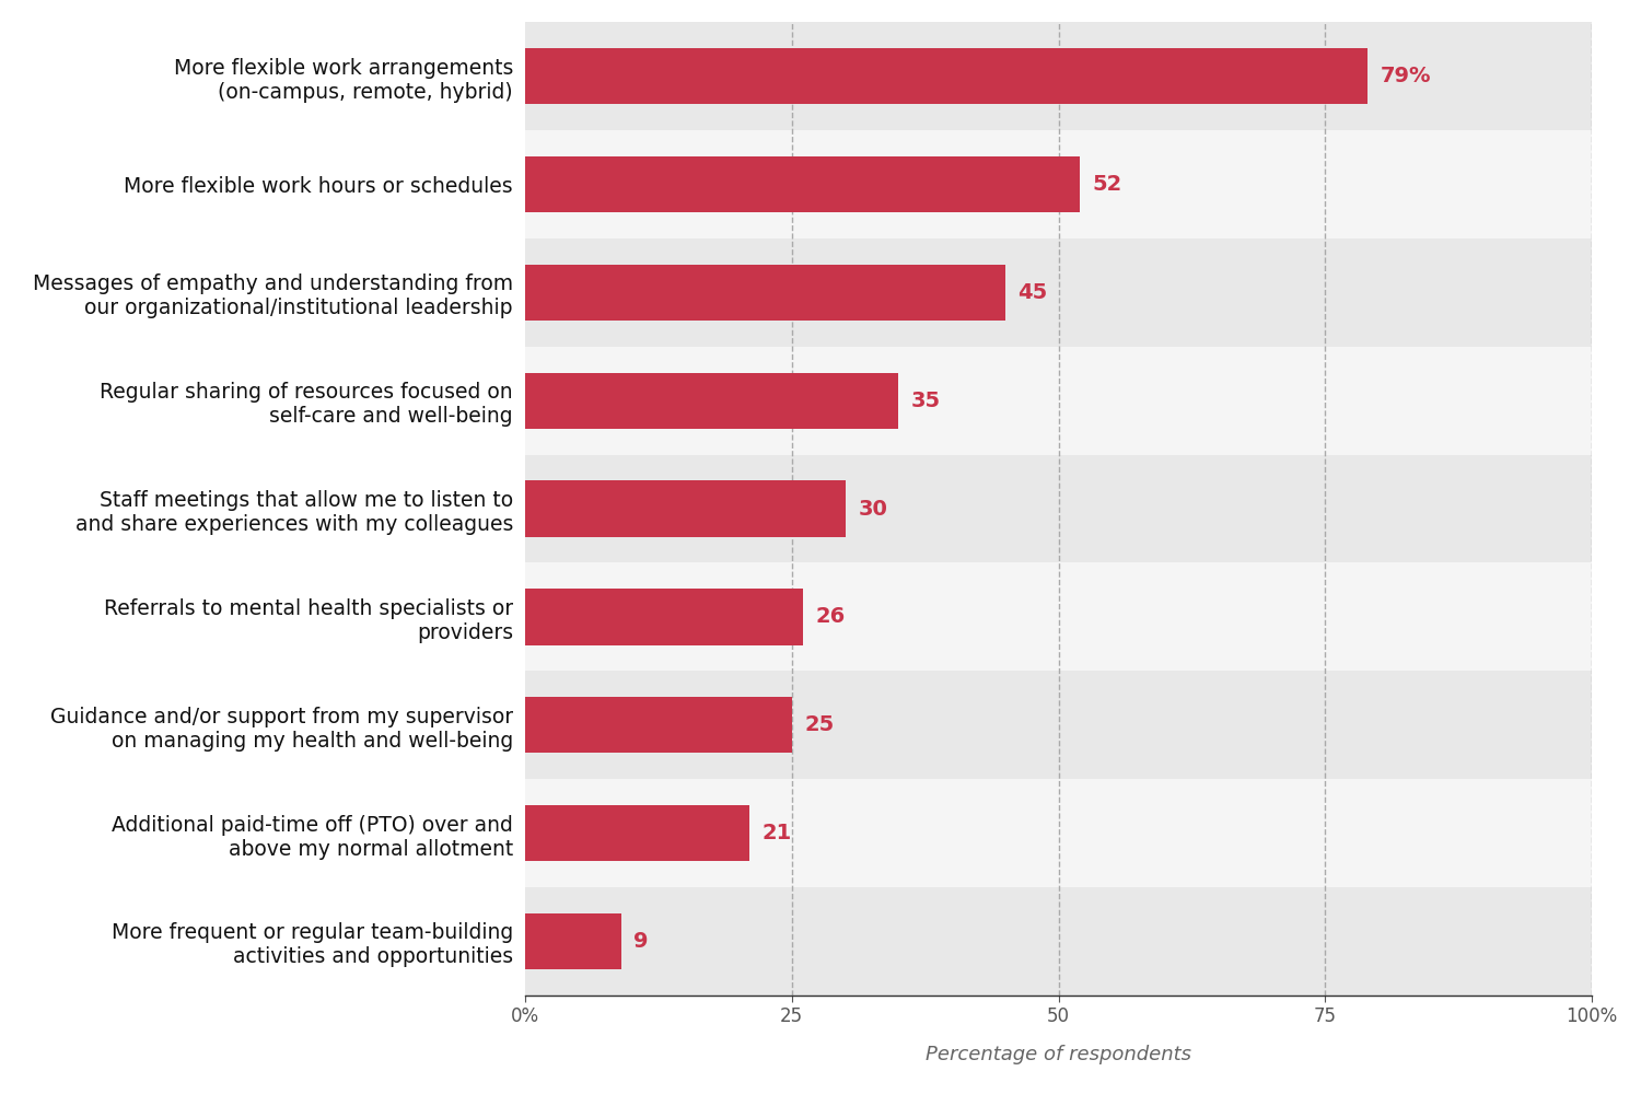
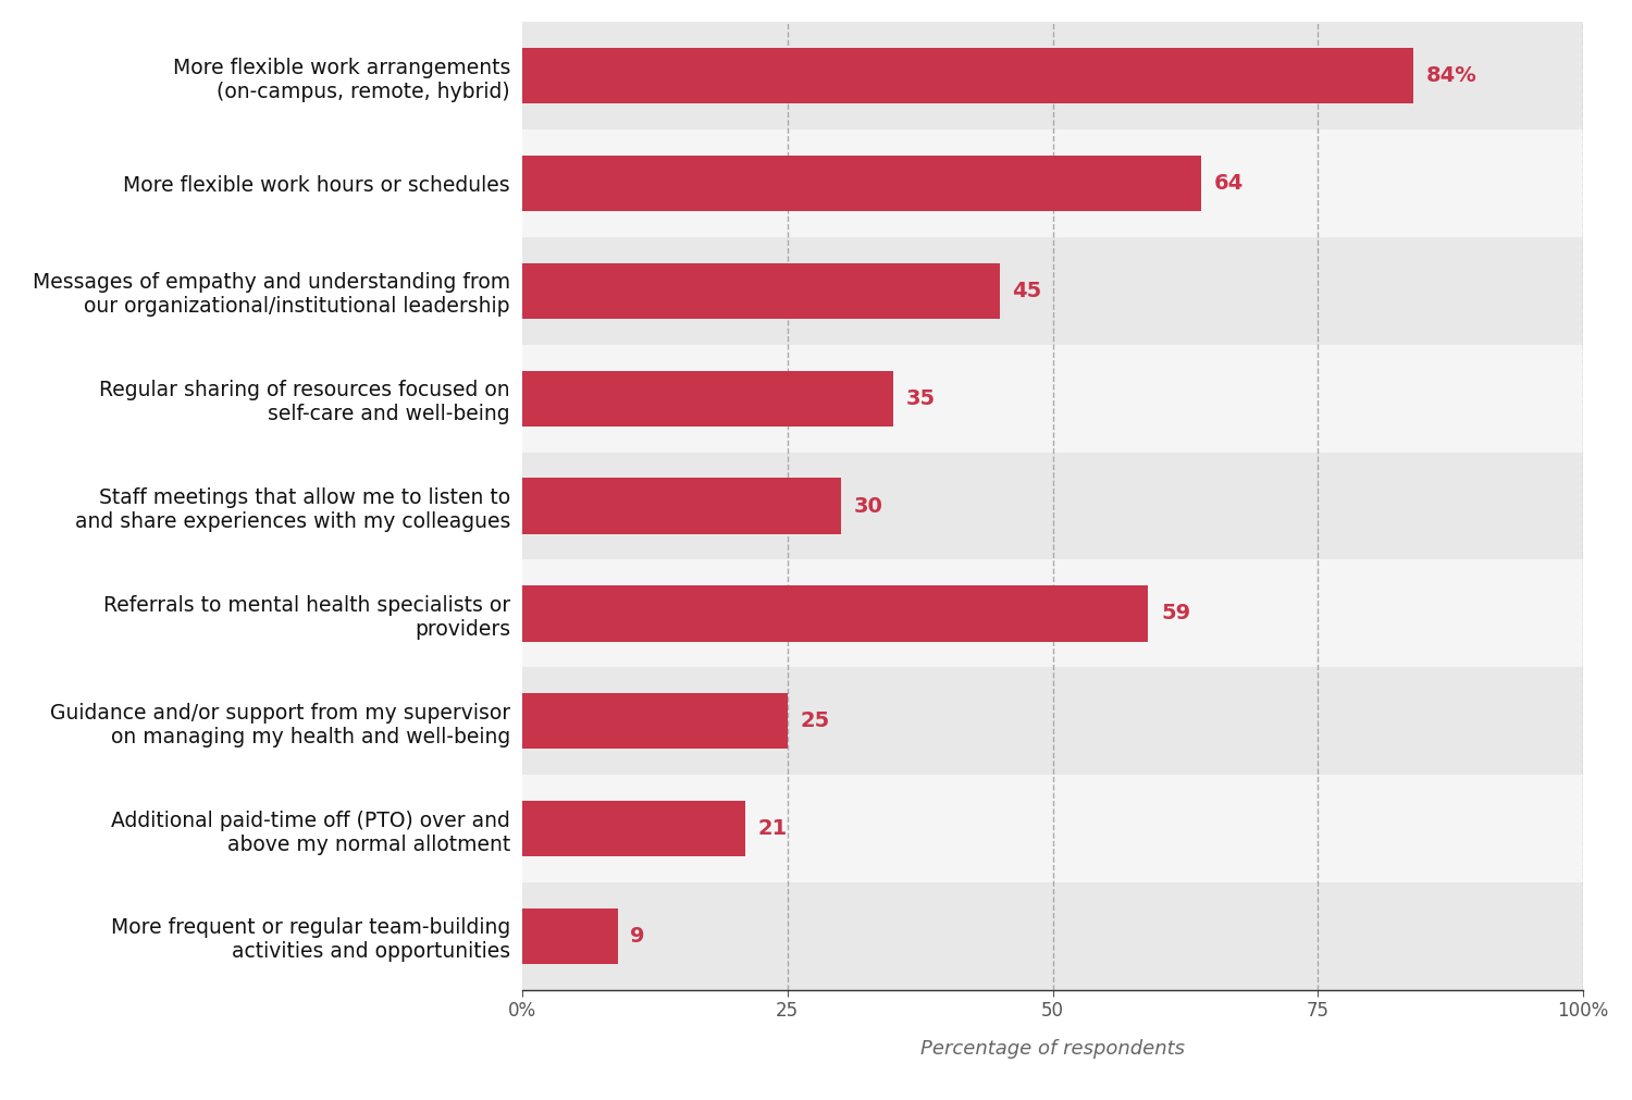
More flexible work arrangements (on-campus, remote, hybrid): 79% -> 84%
More flexible work hours or schedules: 52 -> 64
Referrals to mental health specialists or providers: 26 -> 59
